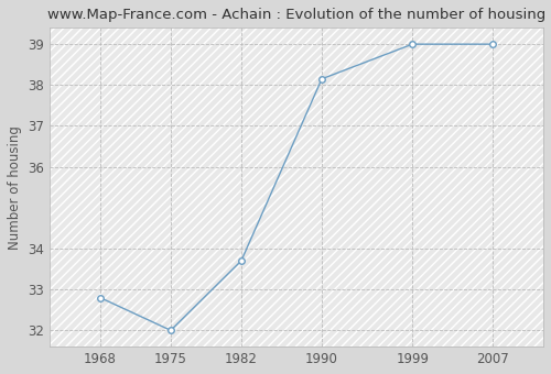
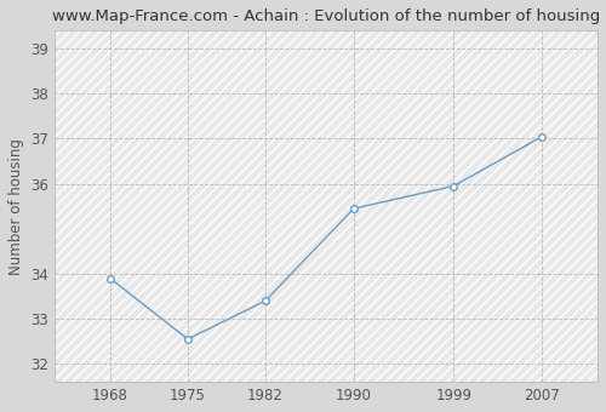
1968: 32.80 -> 33.90
1975: 32.00 -> 32.55
1982: 33.70 -> 33.40
1990: 38.15 -> 35.45
1999: 39.00 -> 35.95
2007: 39.00 -> 37.05
